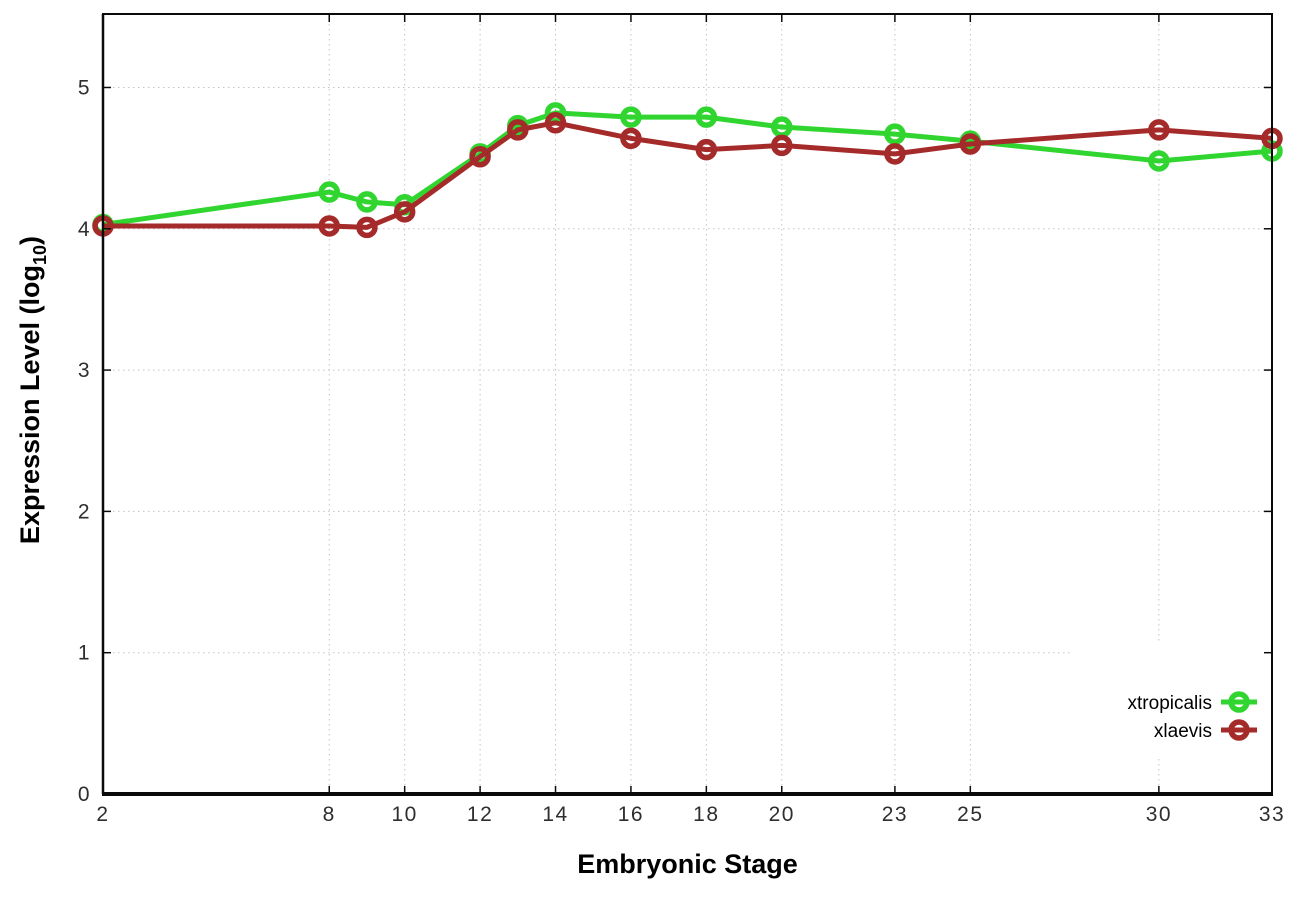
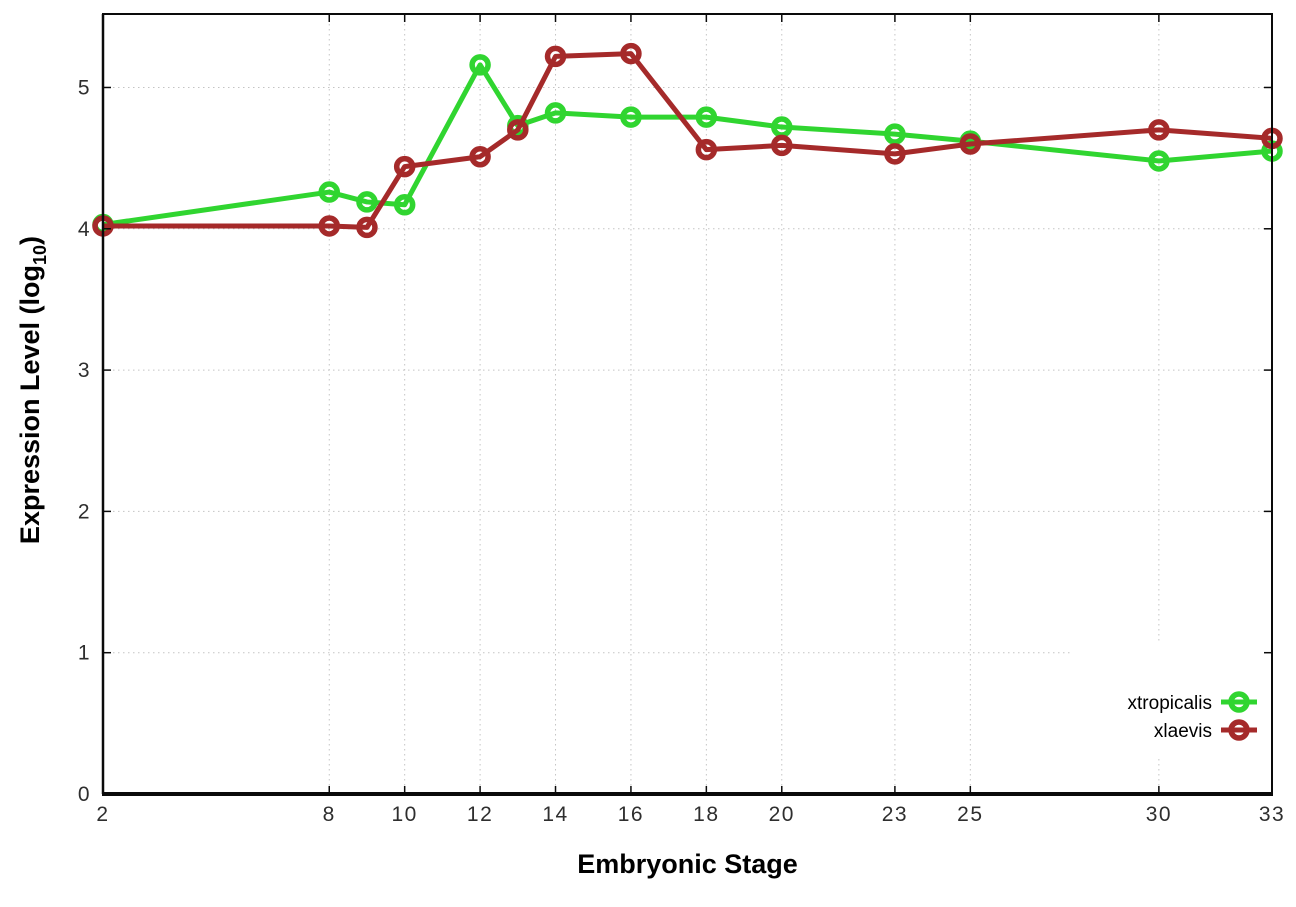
xlaevis/10: 4.12 -> 4.44
xtropicalis/12: 4.53 -> 5.16
xlaevis/14: 4.75 -> 5.22
xlaevis/16: 4.64 -> 5.24
